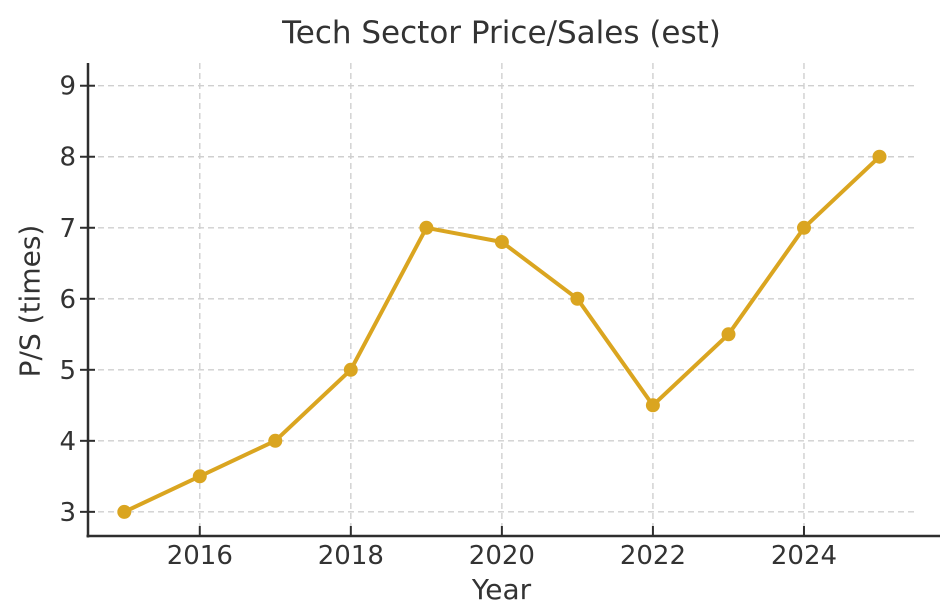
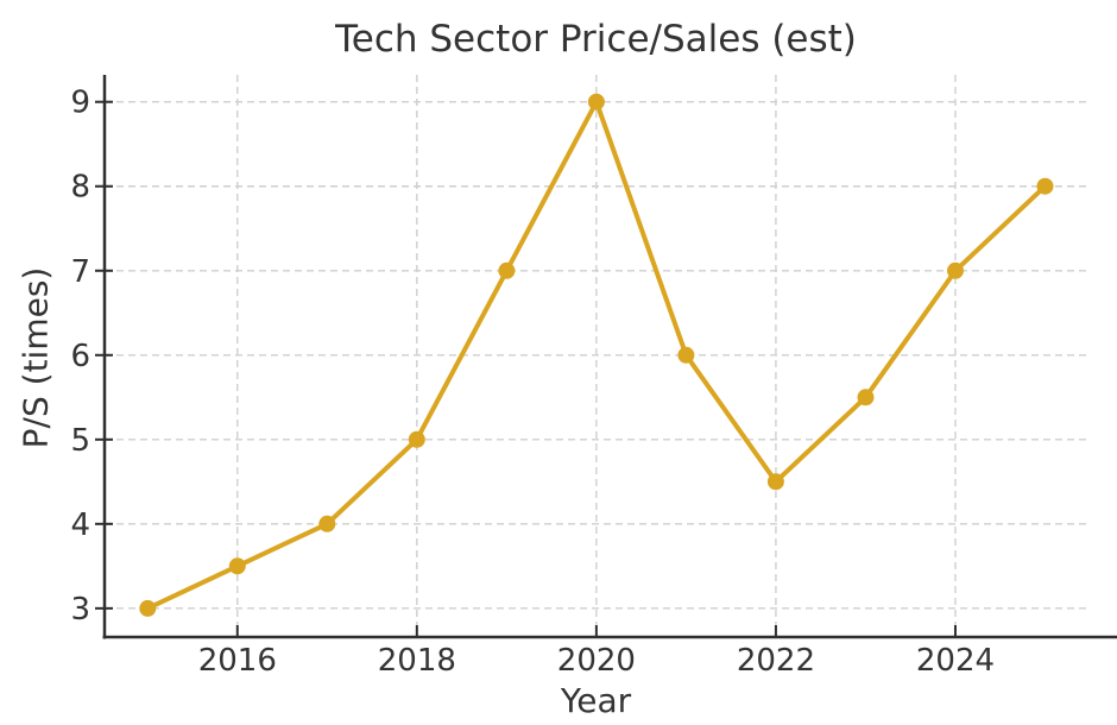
2020: 6.8 -> 9.0
